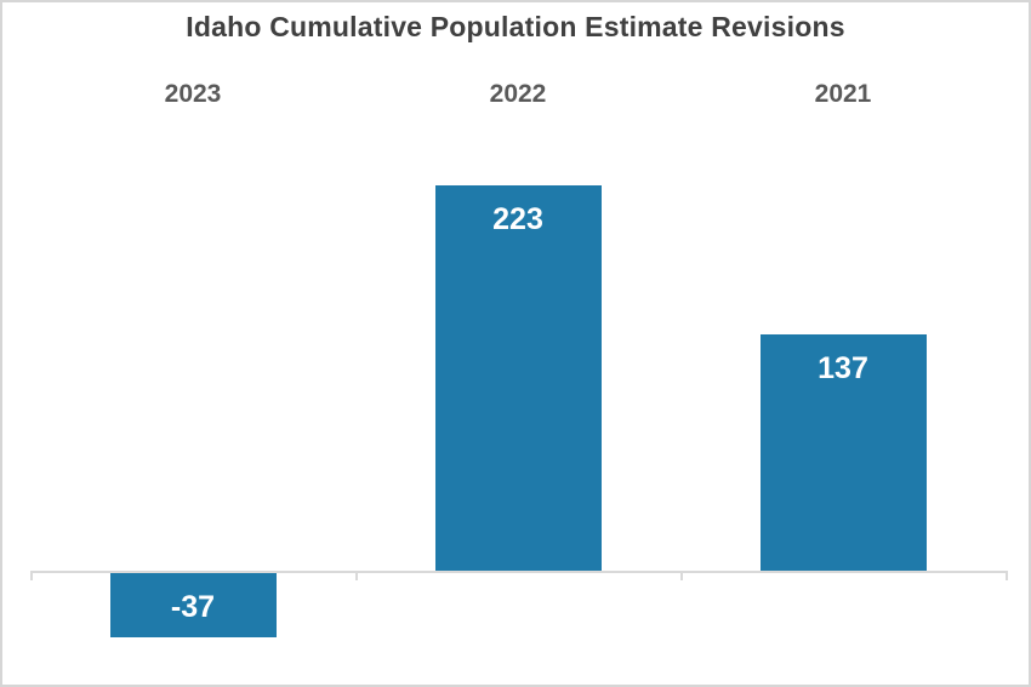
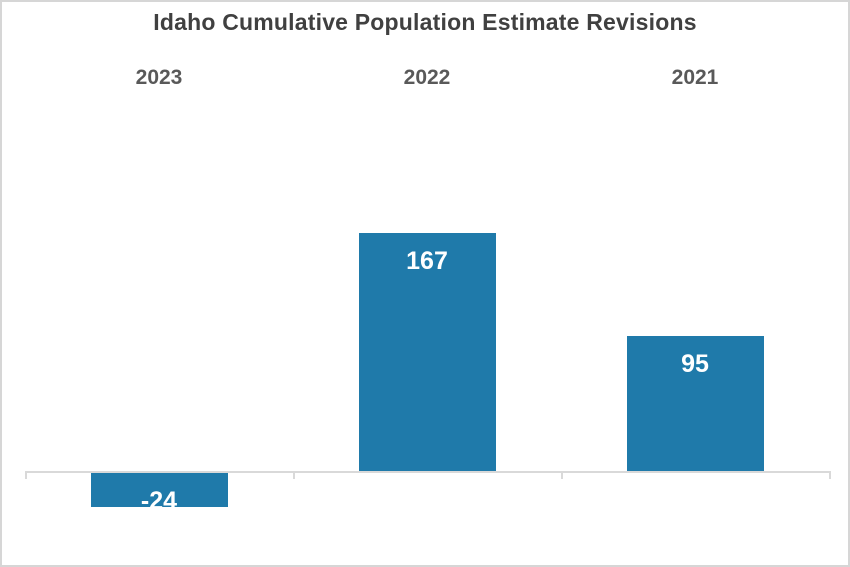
2023: -37 -> -24
2022: 223 -> 167
2021: 137 -> 95
